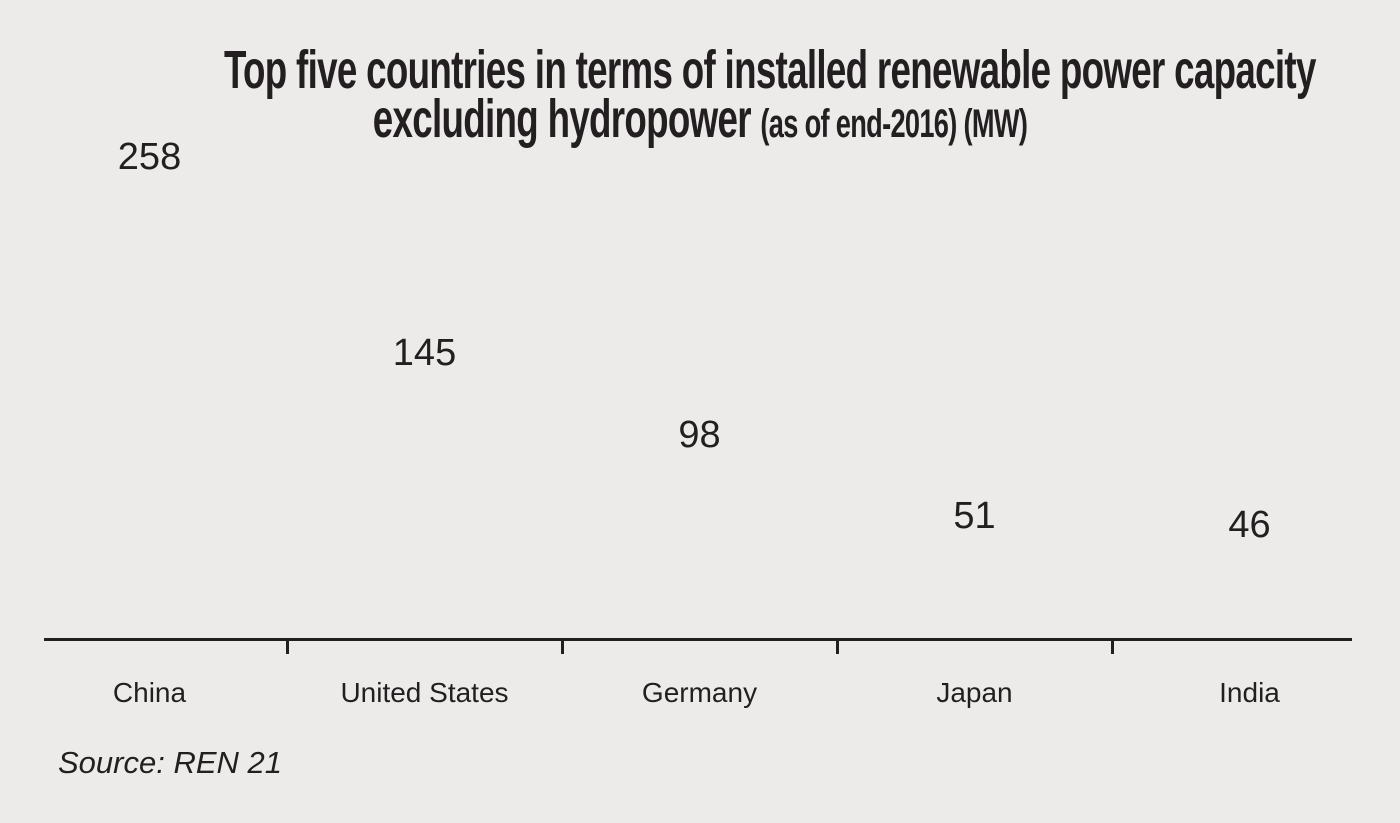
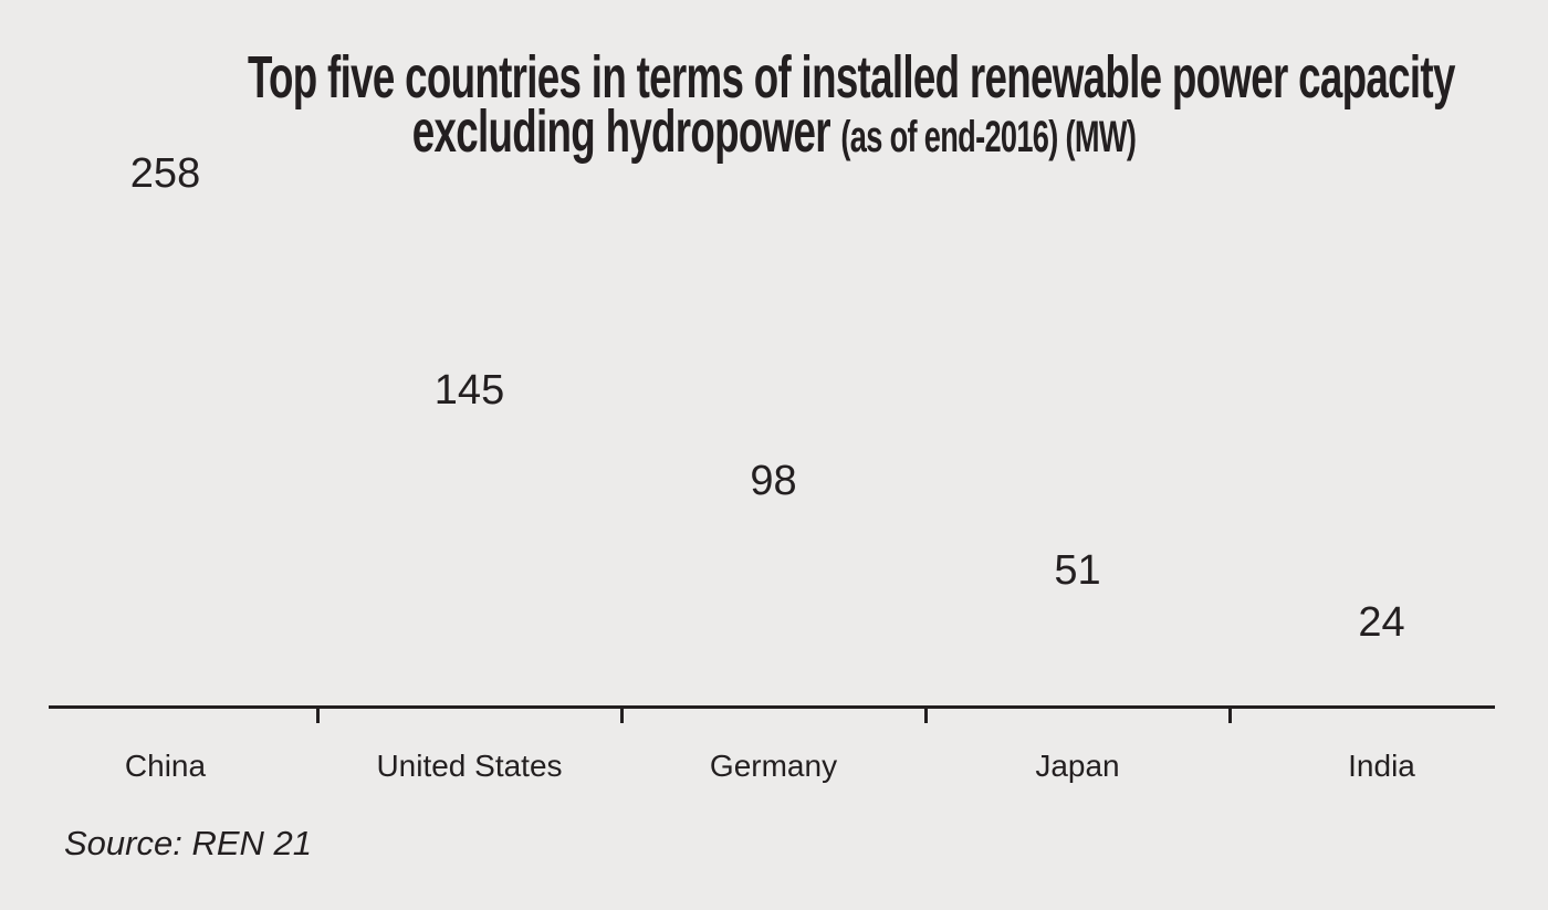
India: 46 -> 24
